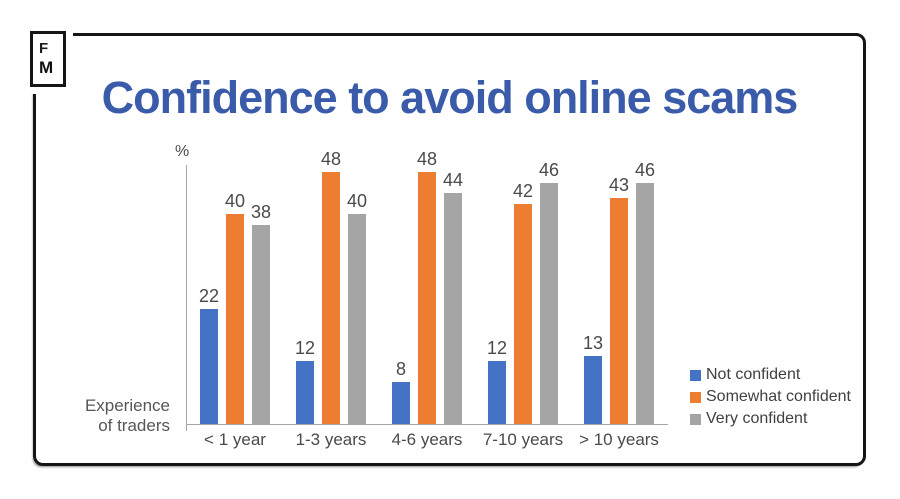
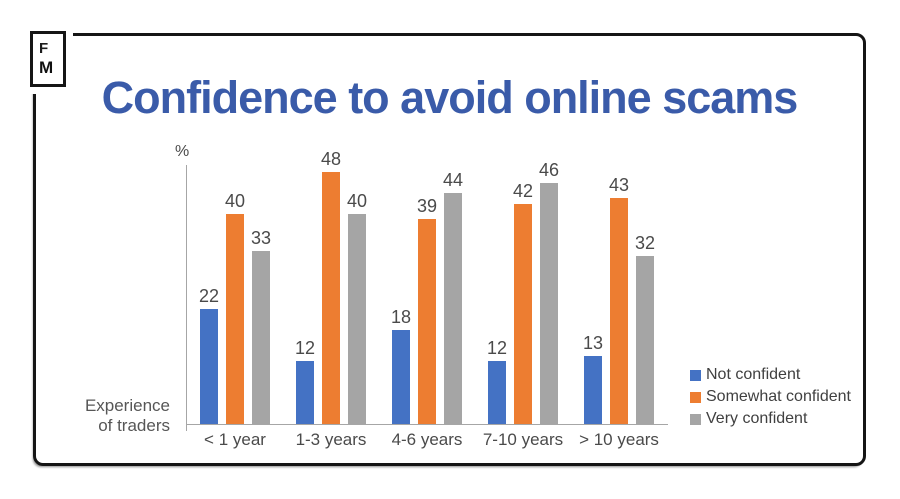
Very confident/< 1 year: 38 -> 33
Not confident/4-6 years: 8 -> 18
Somewhat confident/4-6 years: 48 -> 39
Very confident/> 10 years: 46 -> 32
